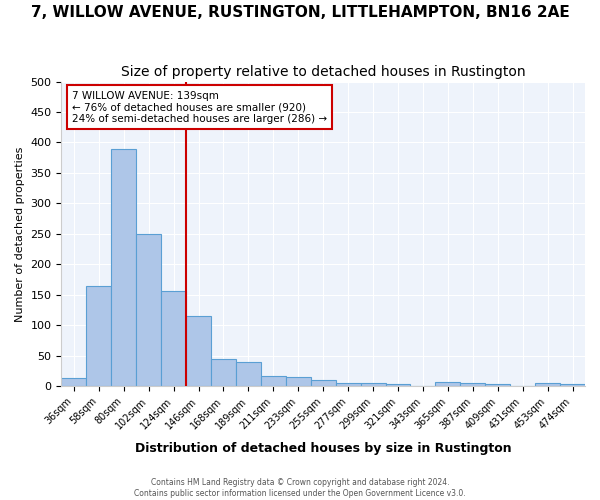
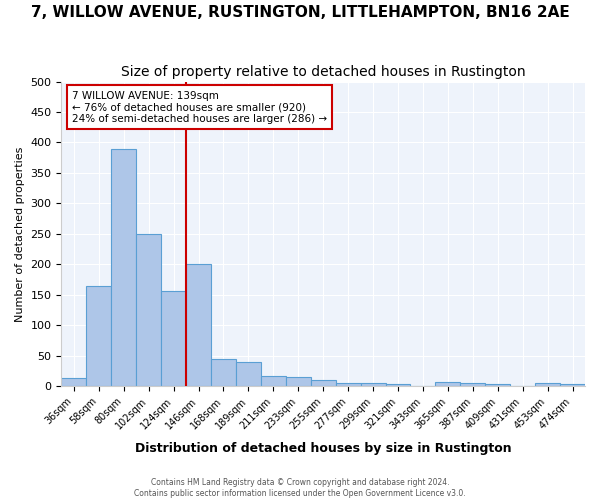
146sqm: 115 -> 200
